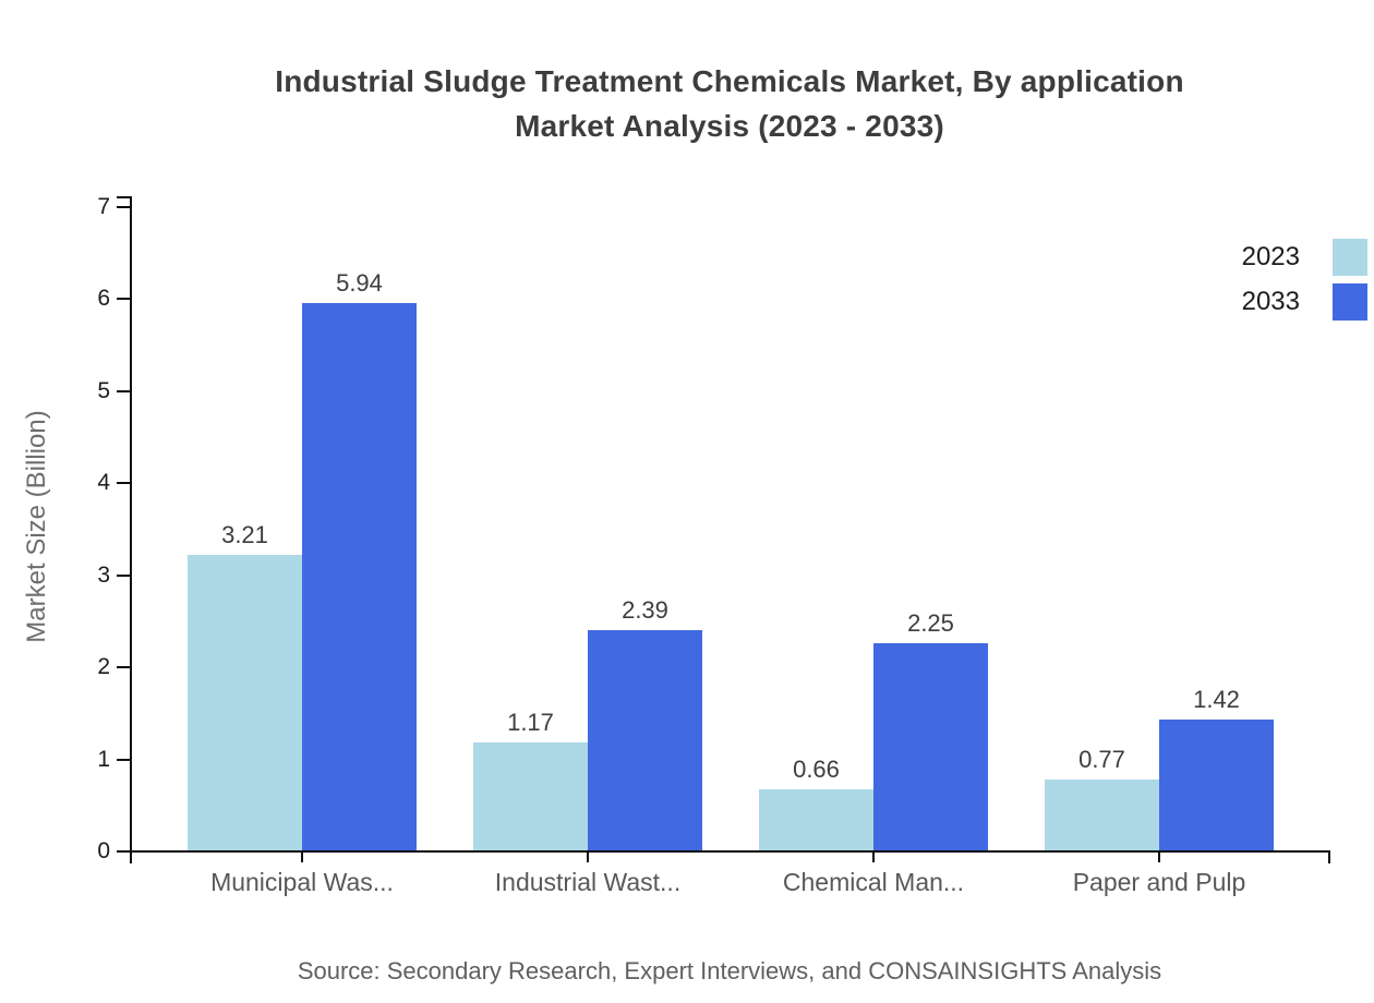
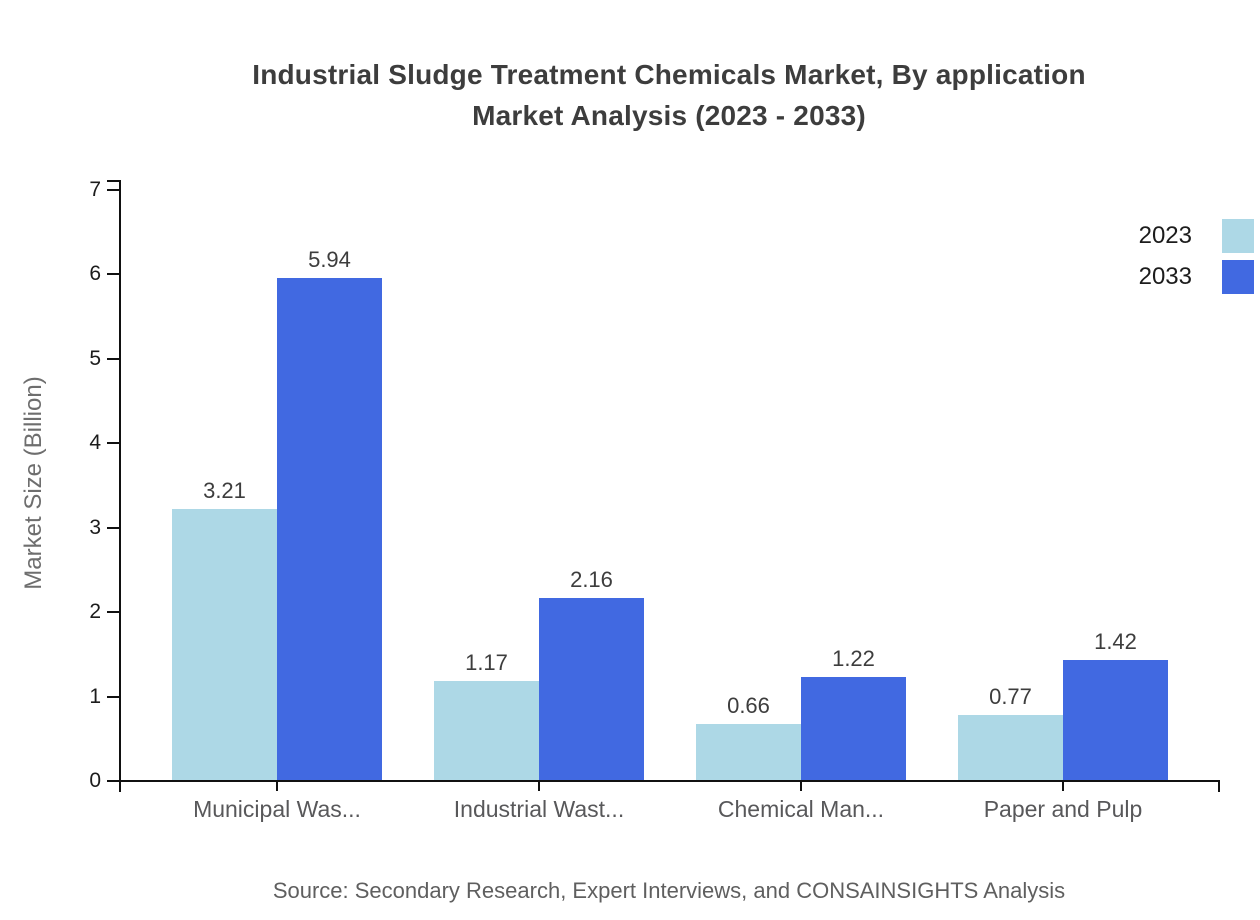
2033/Industrial Wast...: 2.39 -> 2.16
2033/Chemical Man...: 2.25 -> 1.22
